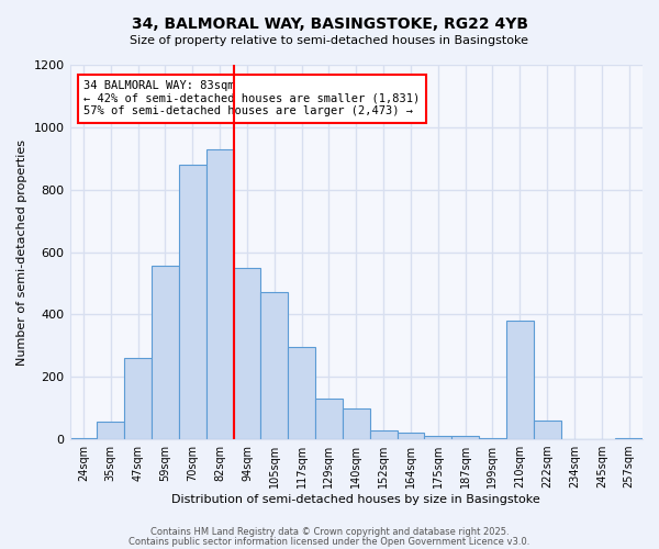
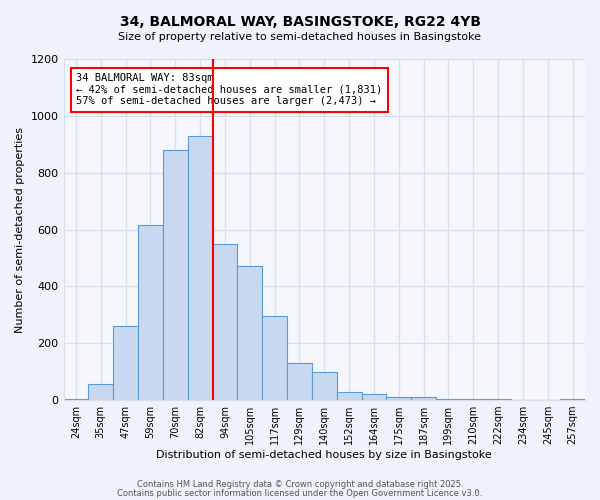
59sqm: 555 -> 615
210sqm: 380 -> 5
222sqm: 60 -> 3
